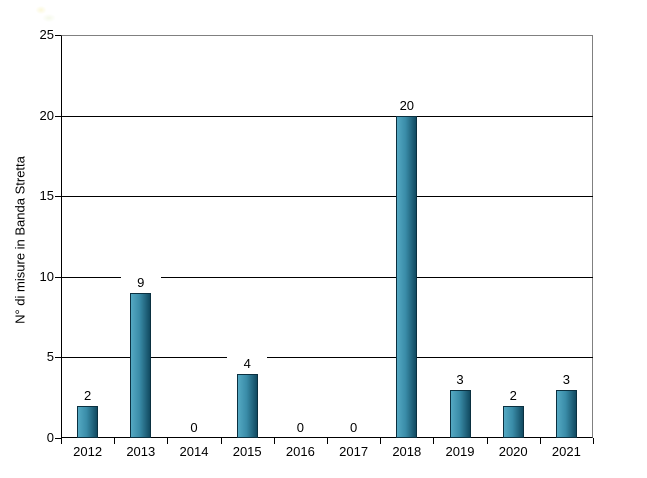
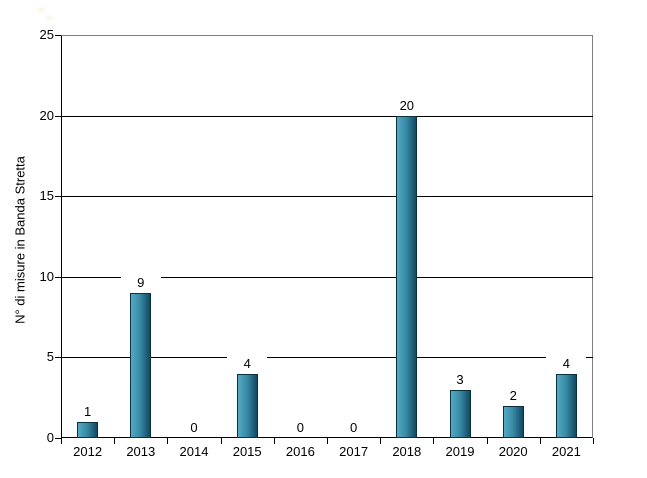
2012: 2 -> 1
2021: 3 -> 4
